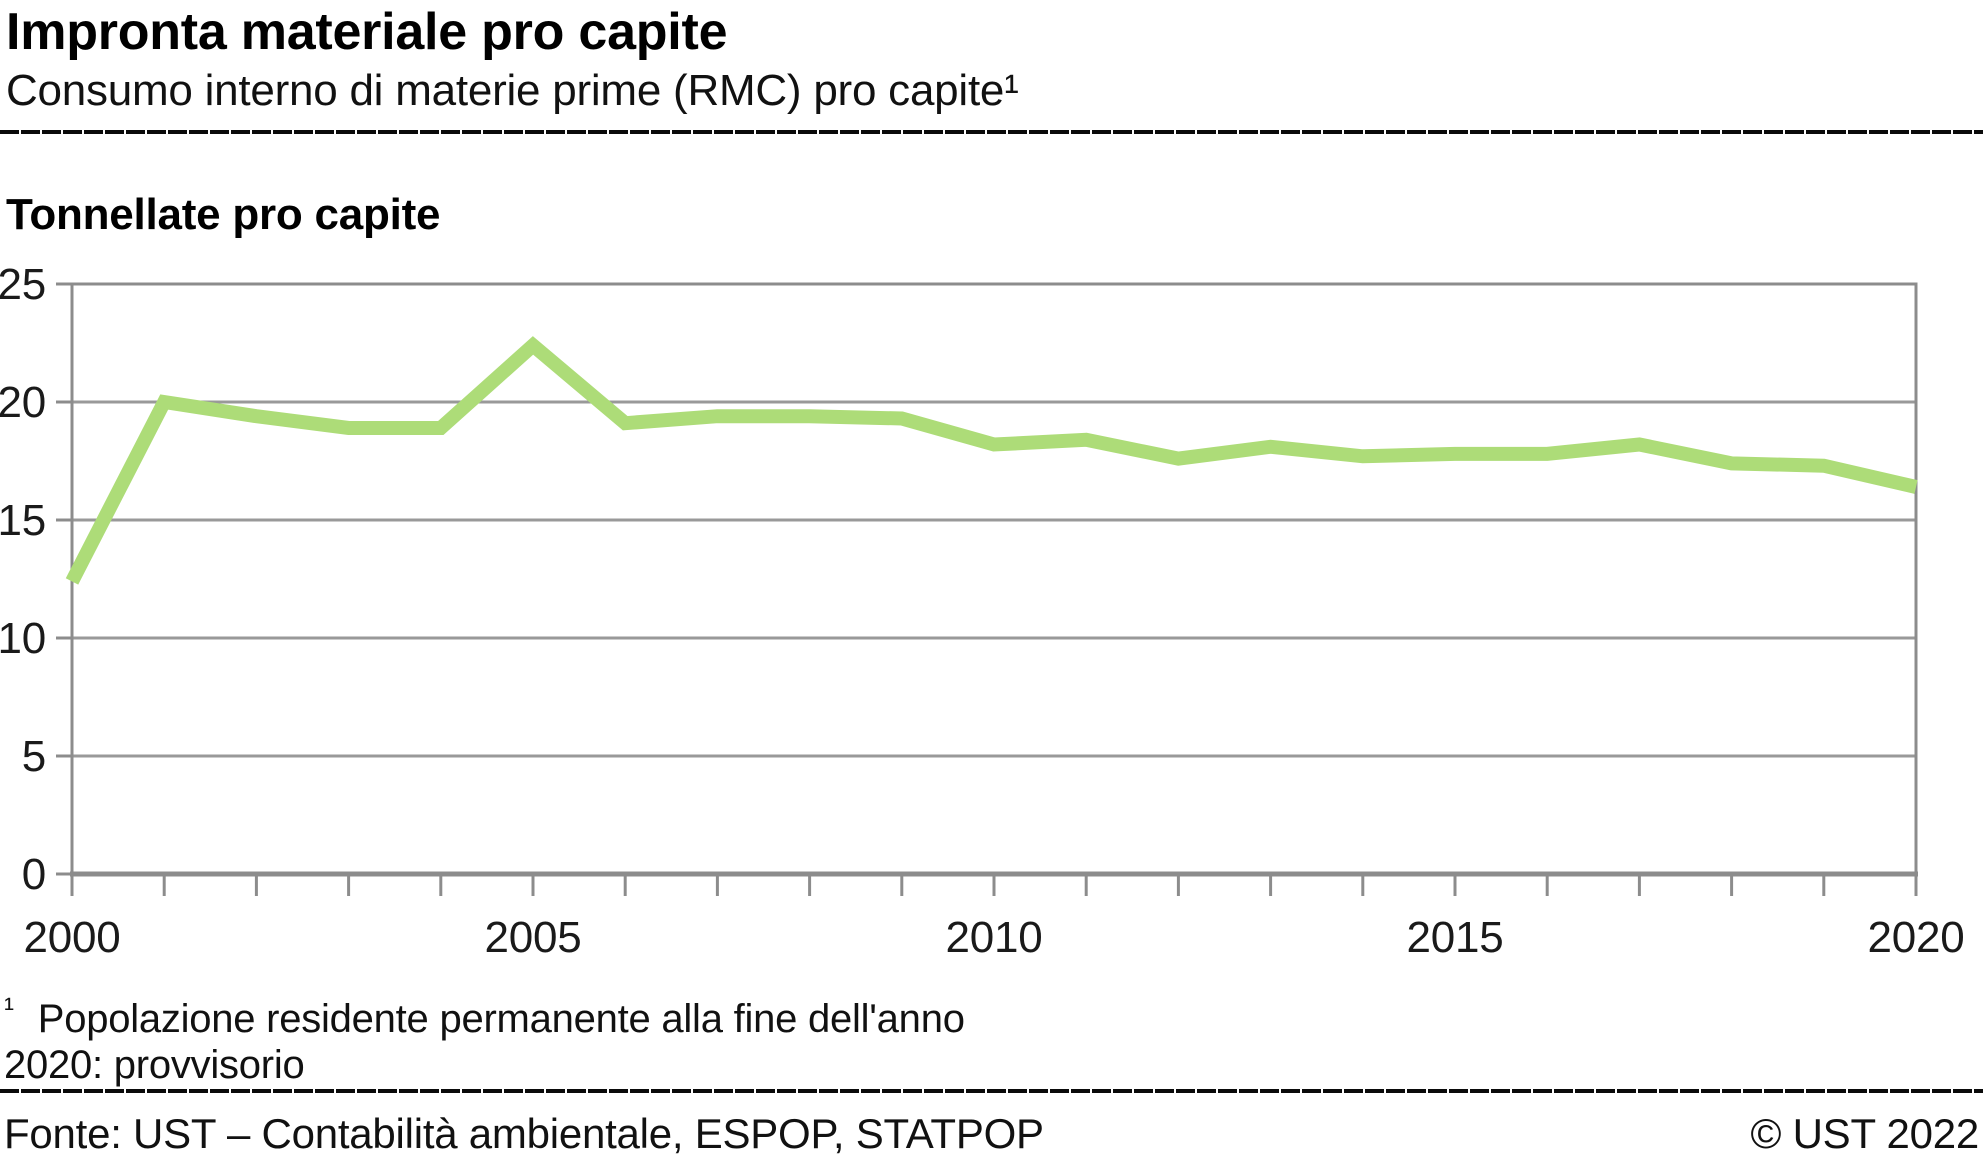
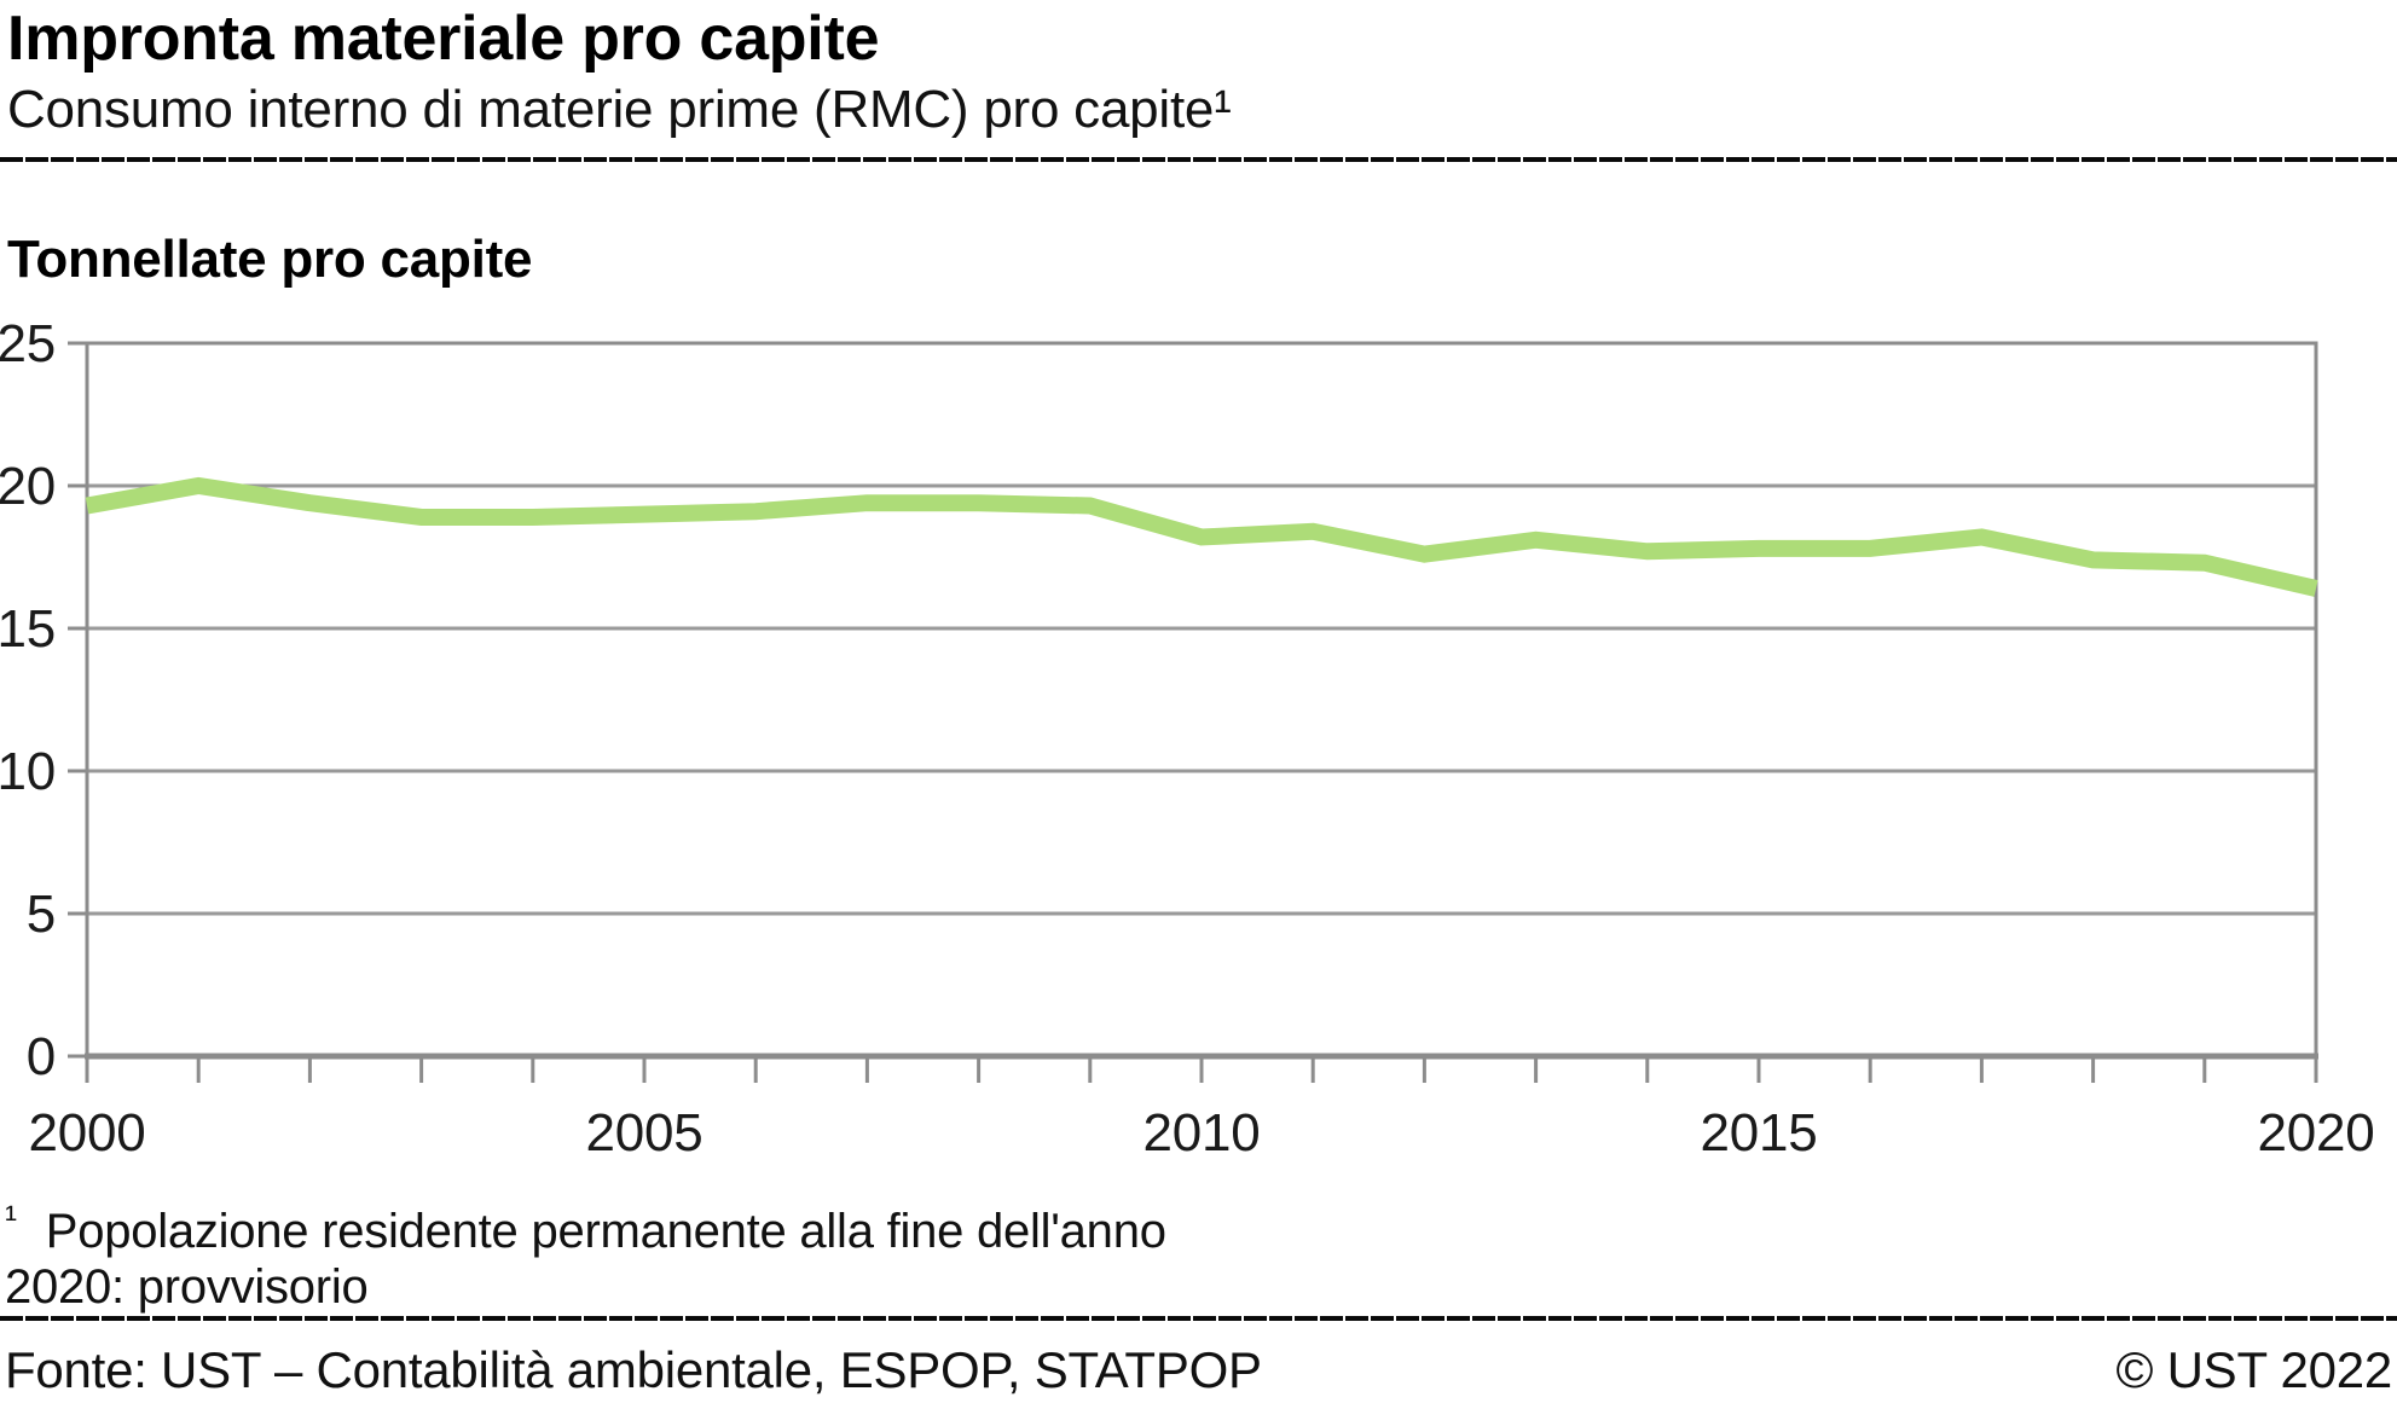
2000: 12.4 -> 19.3
2005: 22.4 -> 19.0
